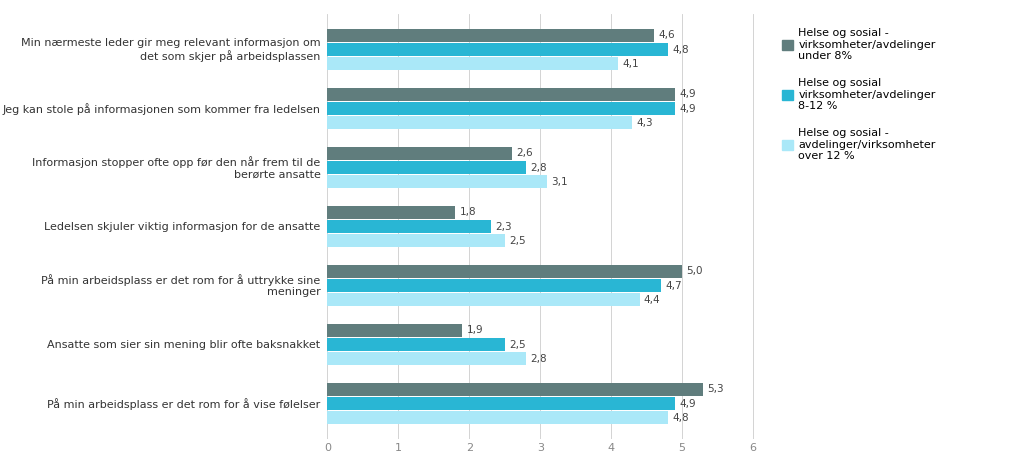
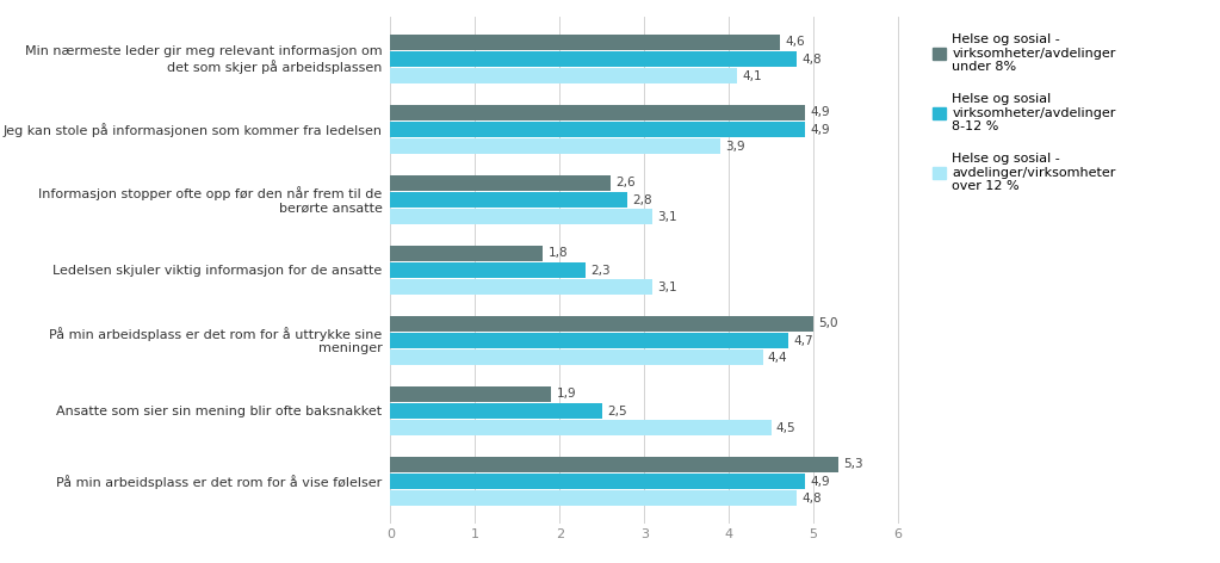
Helse og sosial - avdelinger/virksomheter over 12 %/Jeg kan stole på informasjonen som kommer fra ledelsen: 4,3 -> 3,9
Helse og sosial - avdelinger/virksomheter over 12 %/Ledelsen skjuler viktig informasjon for de ansatte: 2,5 -> 3,1
Helse og sosial - avdelinger/virksomheter over 12 %/Ansatte som sier sin mening blir ofte baksnakket: 2,8 -> 4,5
